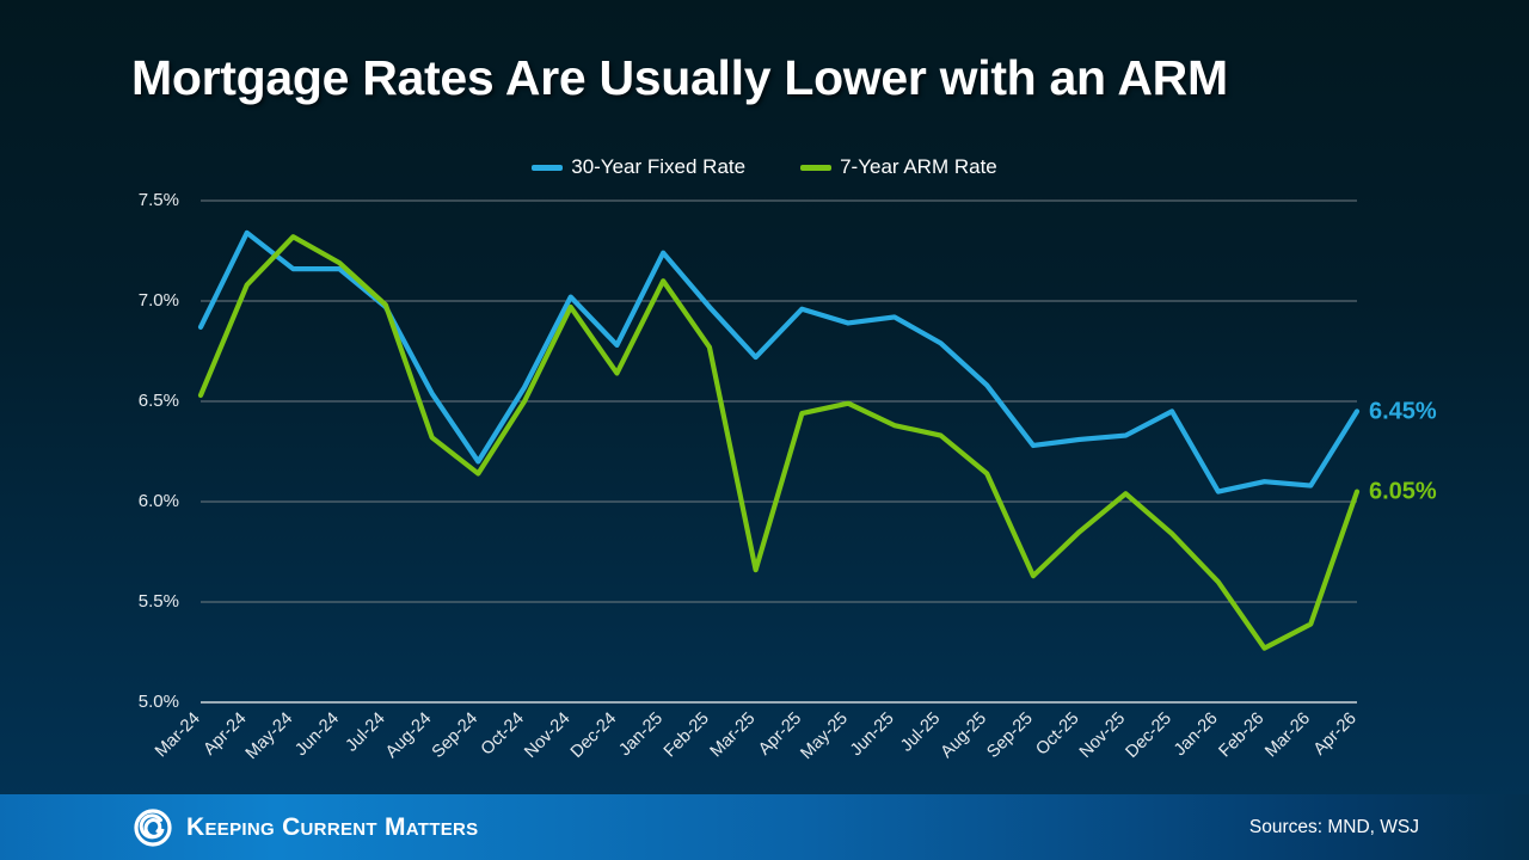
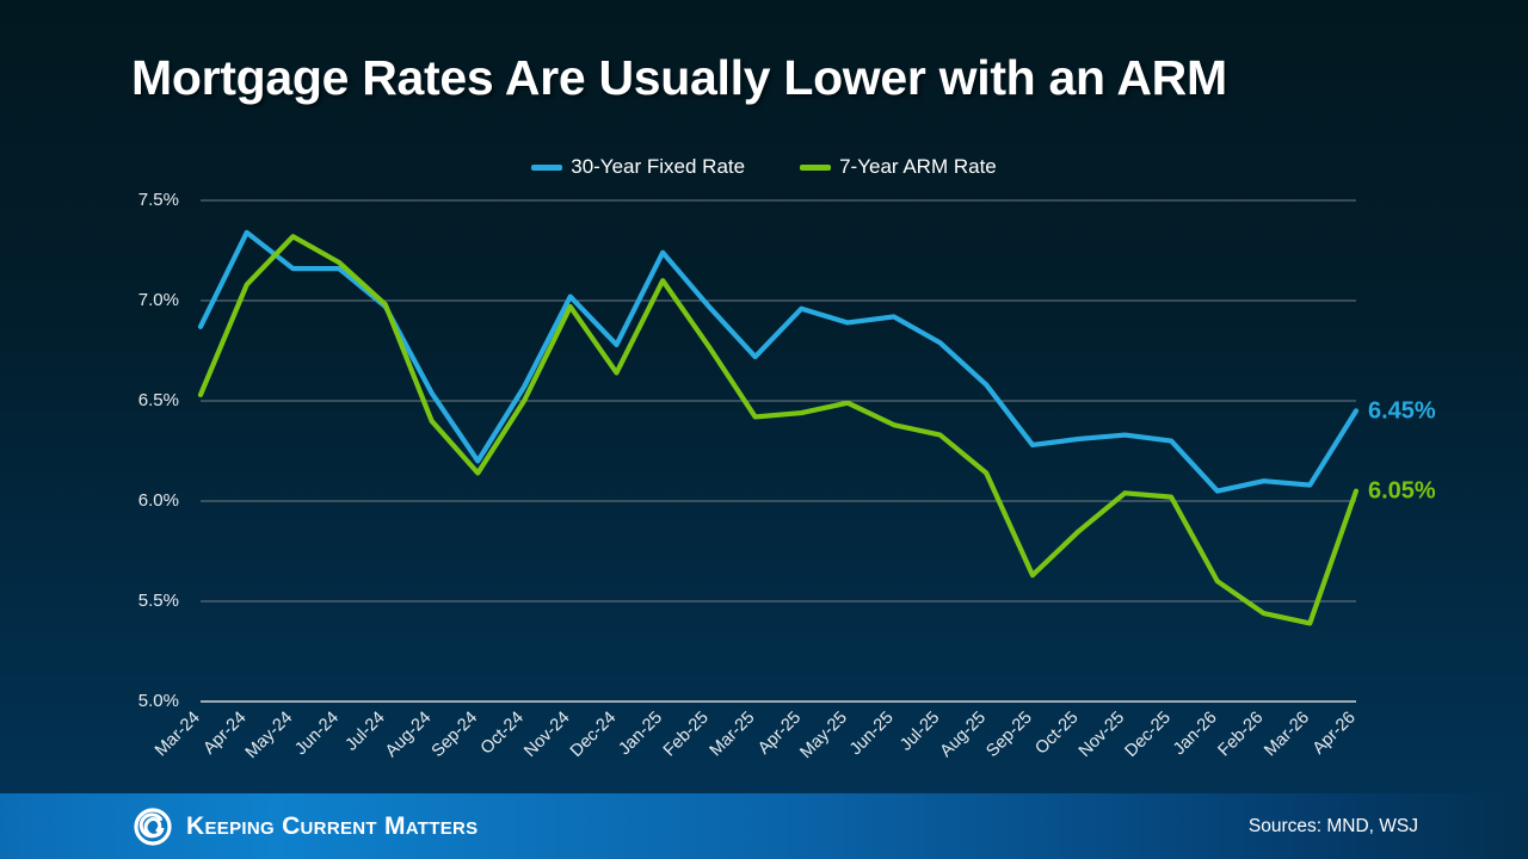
7-Year ARM Rate/Aug-24: 6.32% -> 6.40%
7-Year ARM Rate/Mar-25: 5.66% -> 6.42%
30-Year Fixed Rate/Dec-25: 6.45% -> 6.30%
7-Year ARM Rate/Dec-25: 5.84% -> 6.02%
7-Year ARM Rate/Feb-26: 5.27% -> 5.44%
